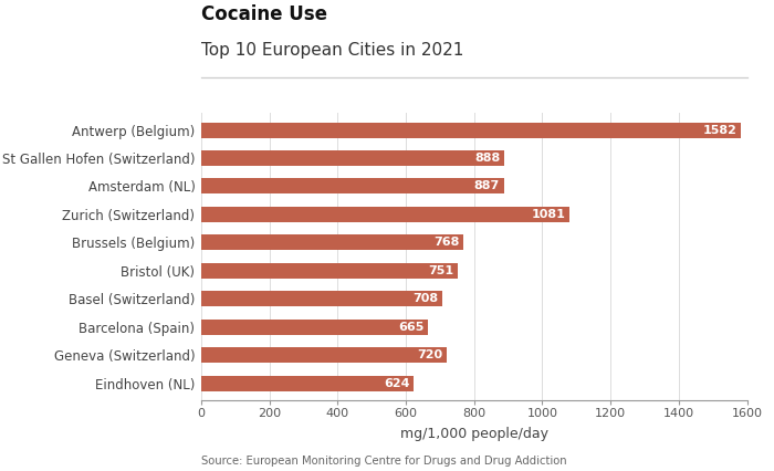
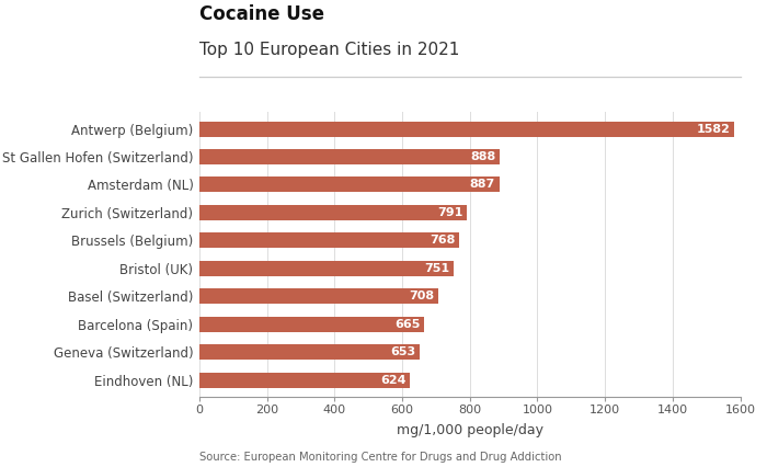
Zurich (Switzerland): 1081 -> 791
Geneva (Switzerland): 720 -> 653
